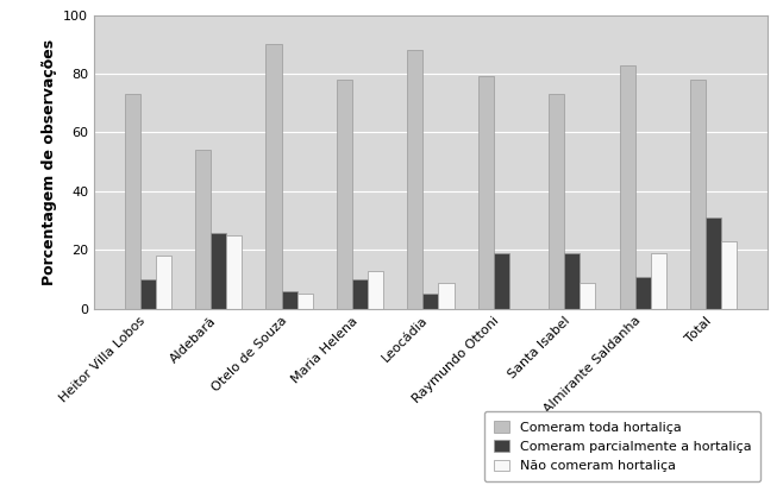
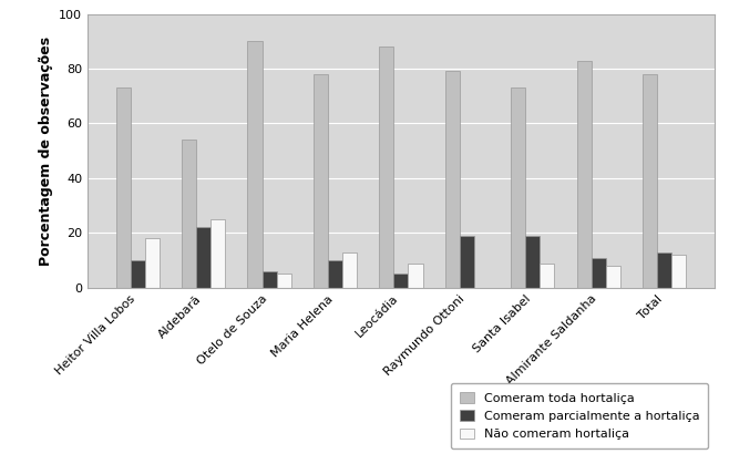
Comeram parcialmente a hortaliça/Aldebarã: 26 -> 22
Não comeram hortaliça/Almirante Saldanha: 19 -> 8
Comeram parcialmente a hortaliça/Total: 31 -> 13
Não comeram hortaliça/Total: 23 -> 12
